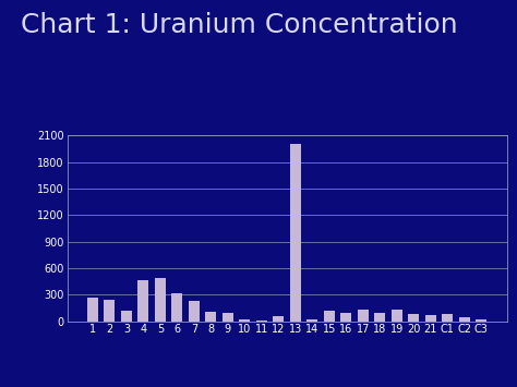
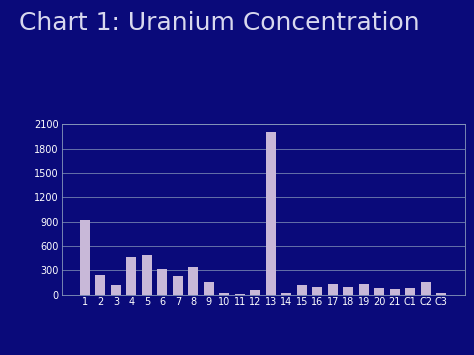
1: 270 -> 920
8: 110 -> 340
9: 90 -> 160
C2: 40 -> 160
